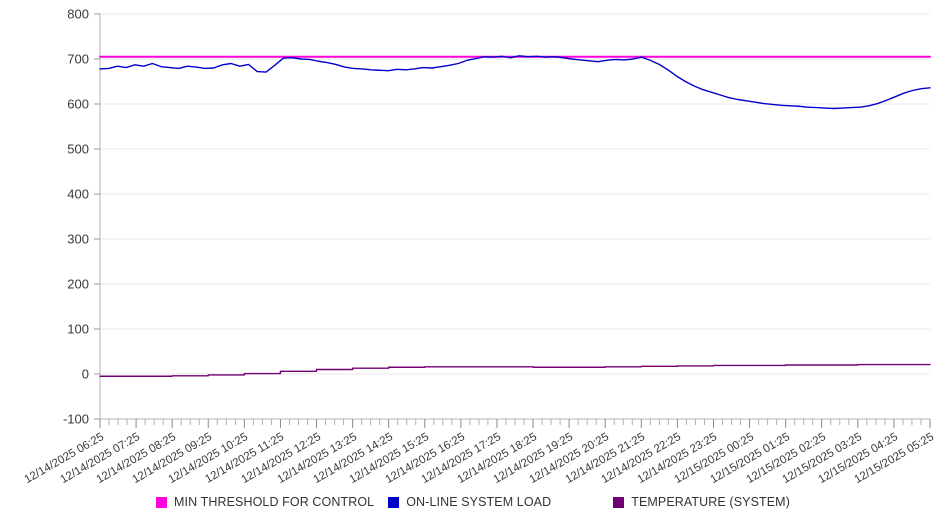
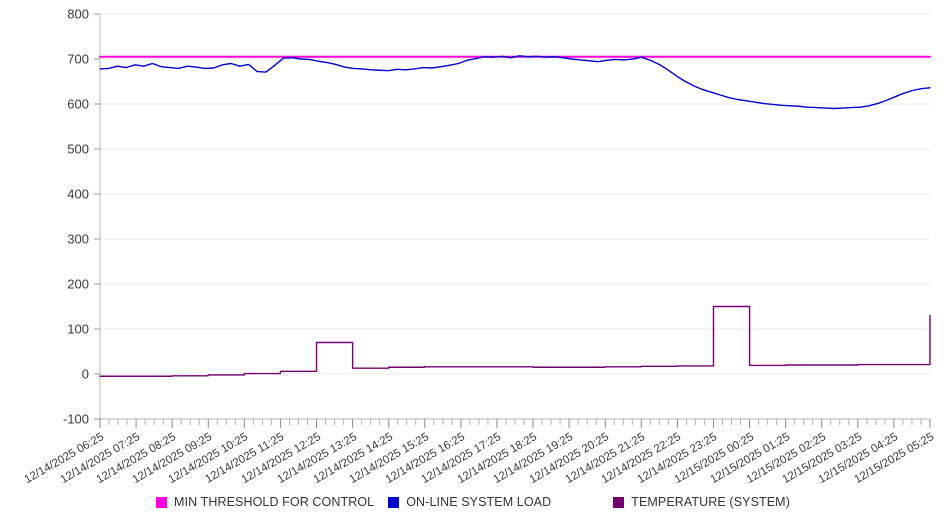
TEMPERATURE (SYSTEM)/12/14/2025 12:25: 10 -> 70
TEMPERATURE (SYSTEM)/12/14/2025 23:25: 20 -> 150
TEMPERATURE (SYSTEM)/12/15/2025 05:25: 20 -> 130
